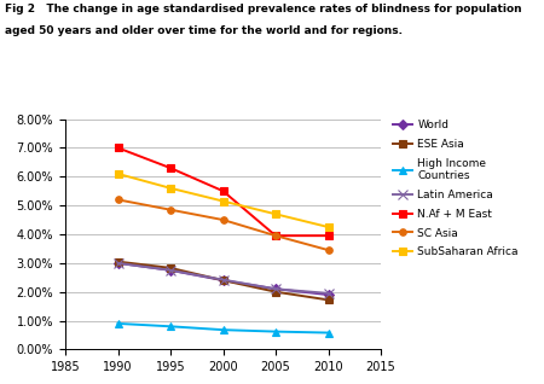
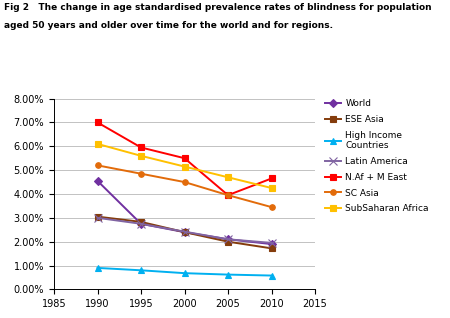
World/1990: 3.00% -> 4.55%
N.Af + M East/1995: 6.30% -> 5.95%
N.Af + M East/2010: 3.95% -> 4.65%
